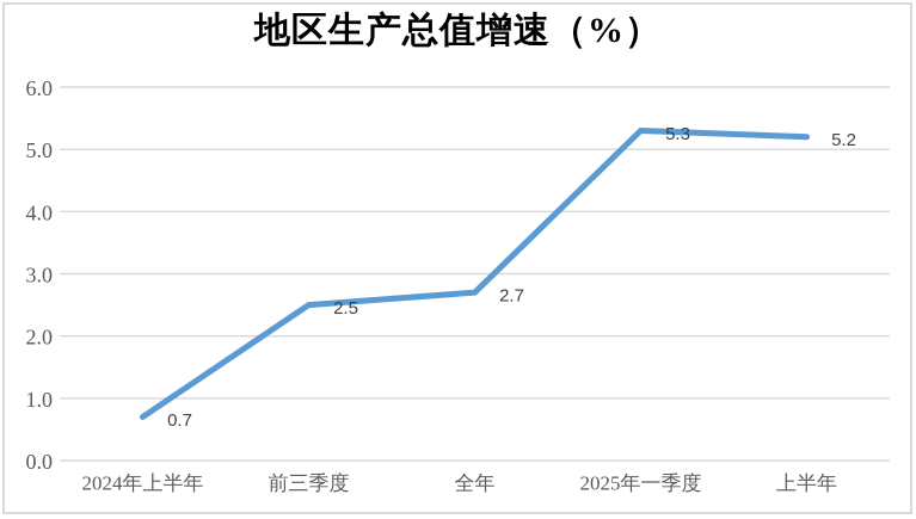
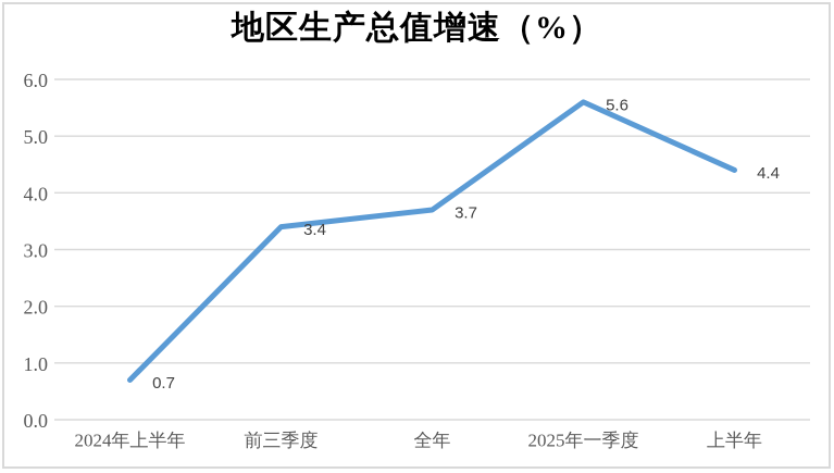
前三季度: 2.5 -> 3.4
全年: 2.7 -> 3.7
2025年一季度: 5.3 -> 5.6
上半年: 5.2 -> 4.4
